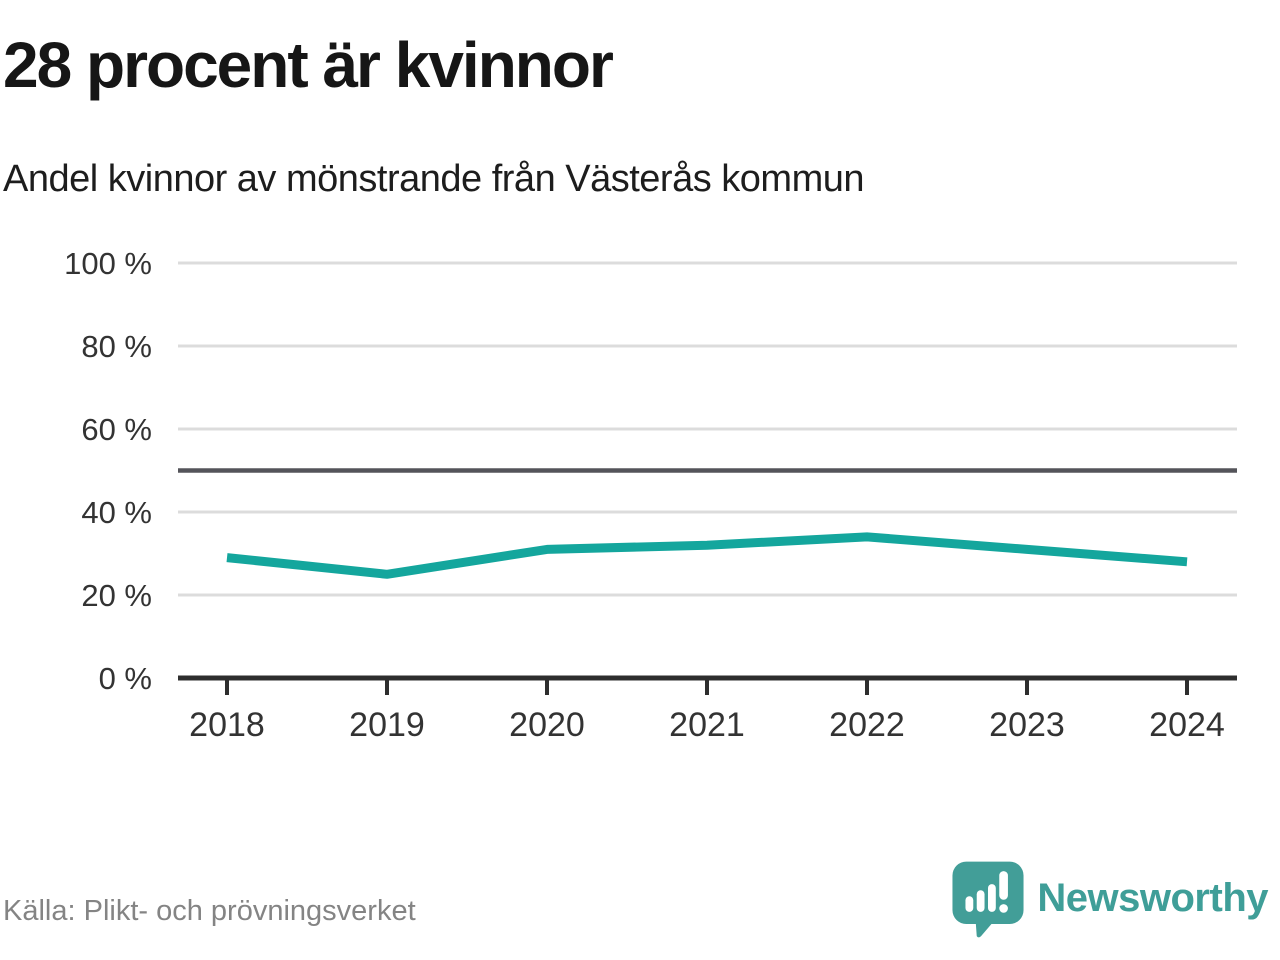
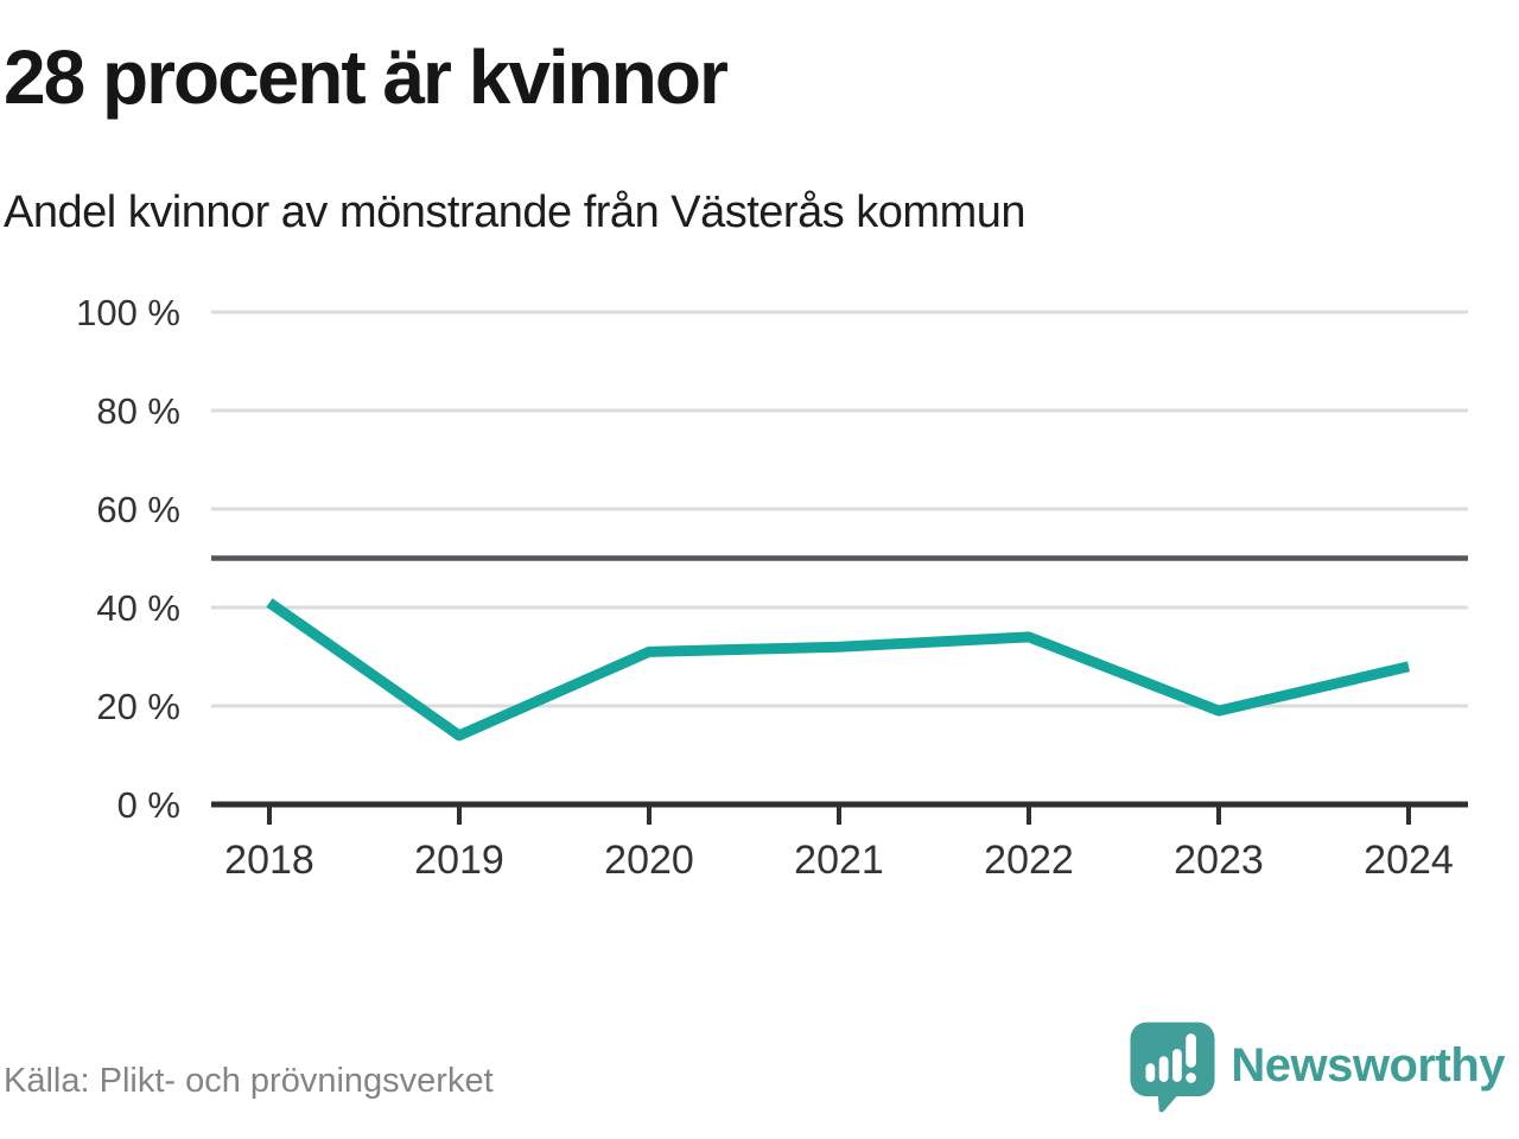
2018: 29% -> 41%
2019: 25% -> 14%
2023: 31% -> 19%
